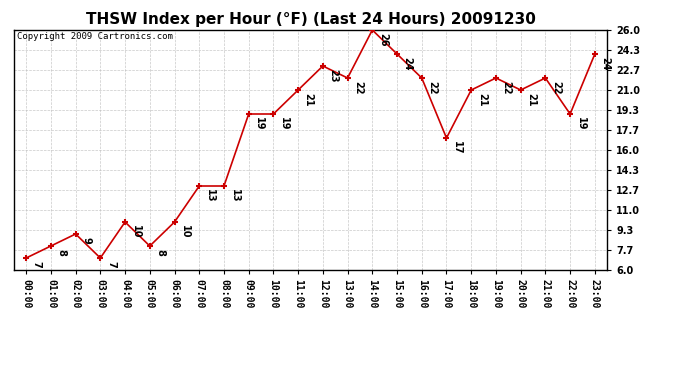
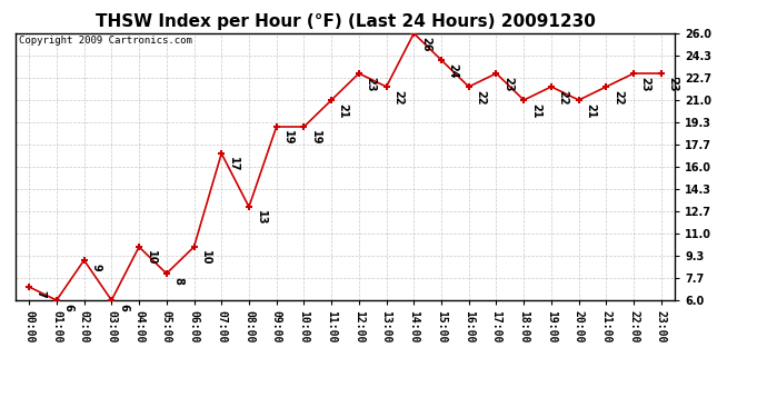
01:00: 8 -> 6
03:00: 7 -> 6
07:00: 13 -> 17
17:00: 17 -> 23
22:00: 19 -> 23
23:00: 24 -> 23
